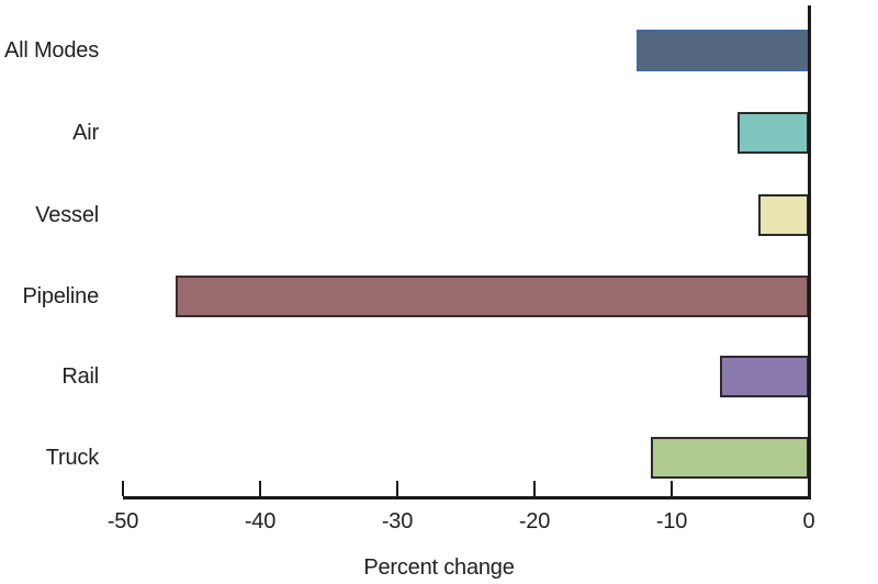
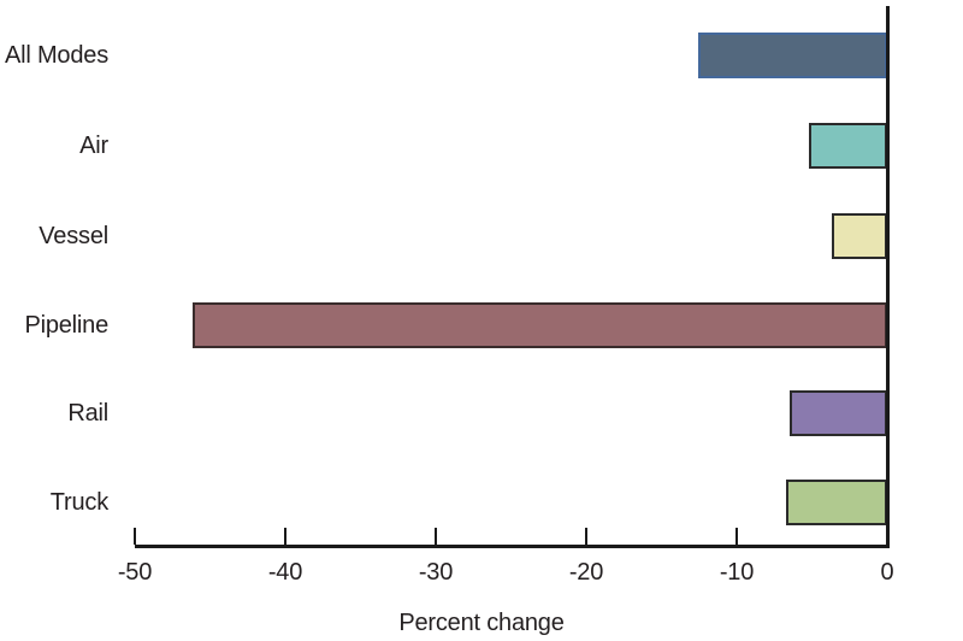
Truck: -11.5 -> -6.7
